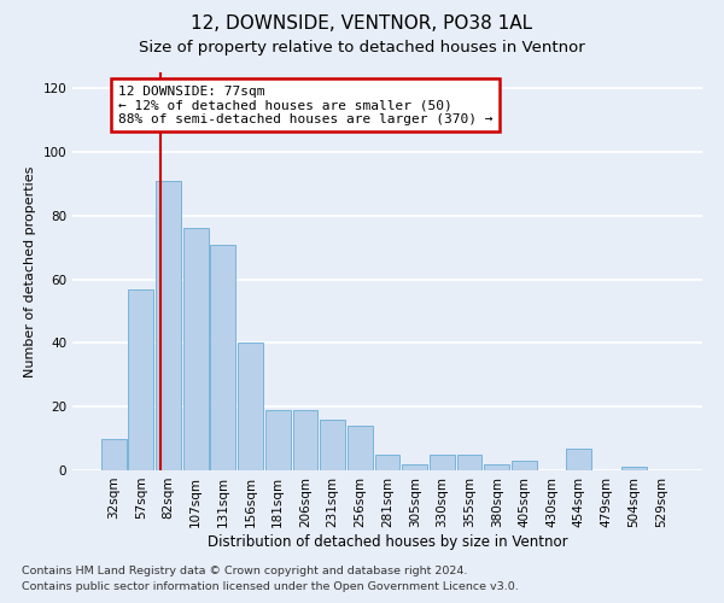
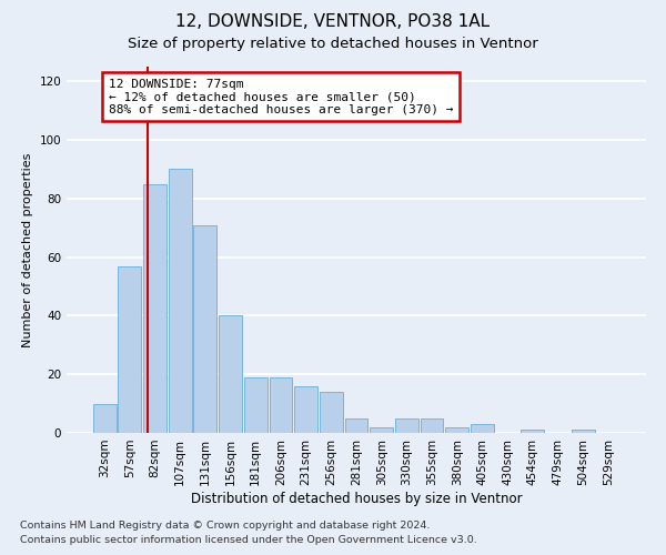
82sqm: 91 -> 85
107sqm: 76 -> 90
454sqm: 7 -> 1
